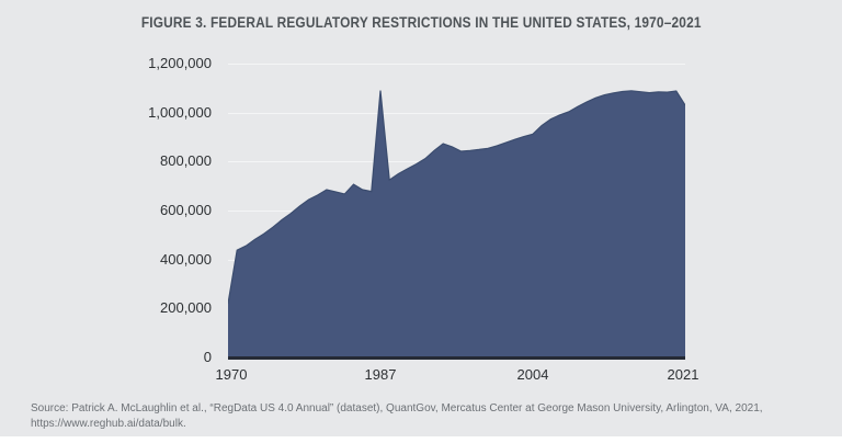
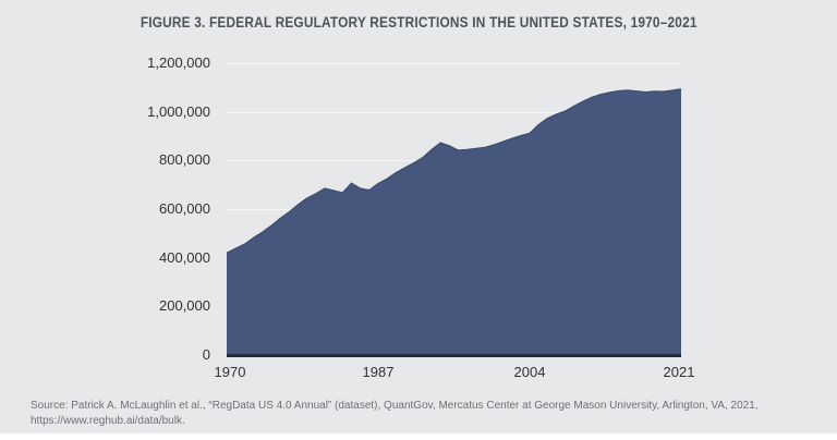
1970: 220000 -> 420000
1987: 1090000 -> 700000
2021: 1030000 -> 1090000
